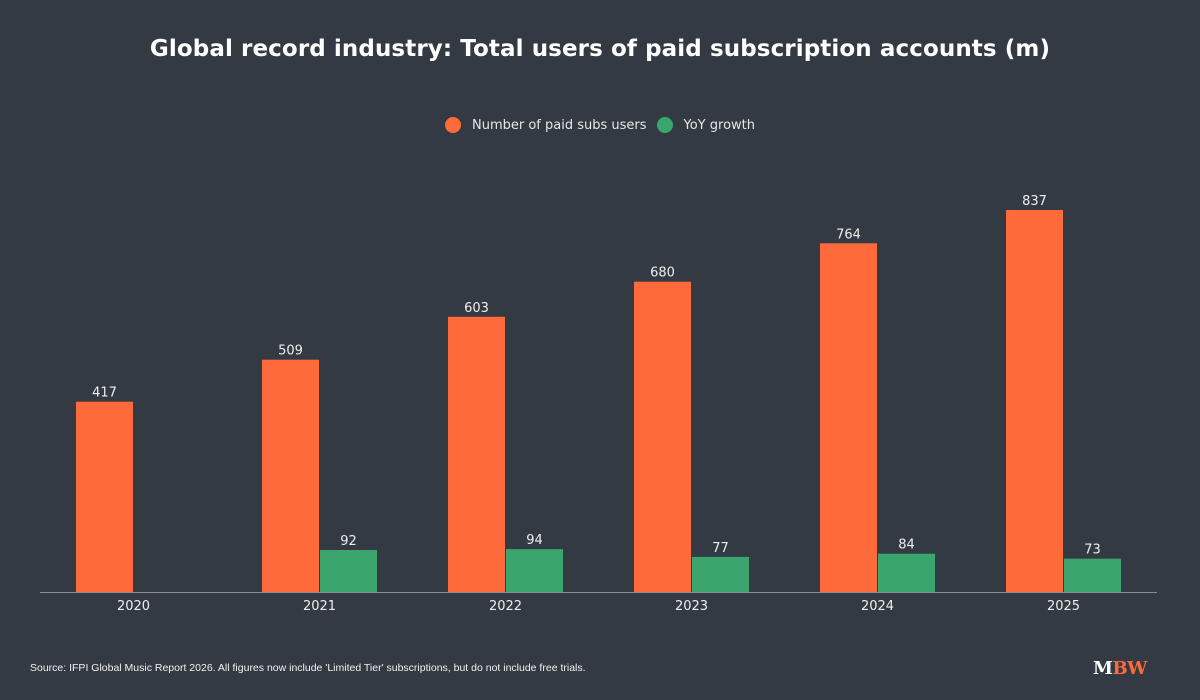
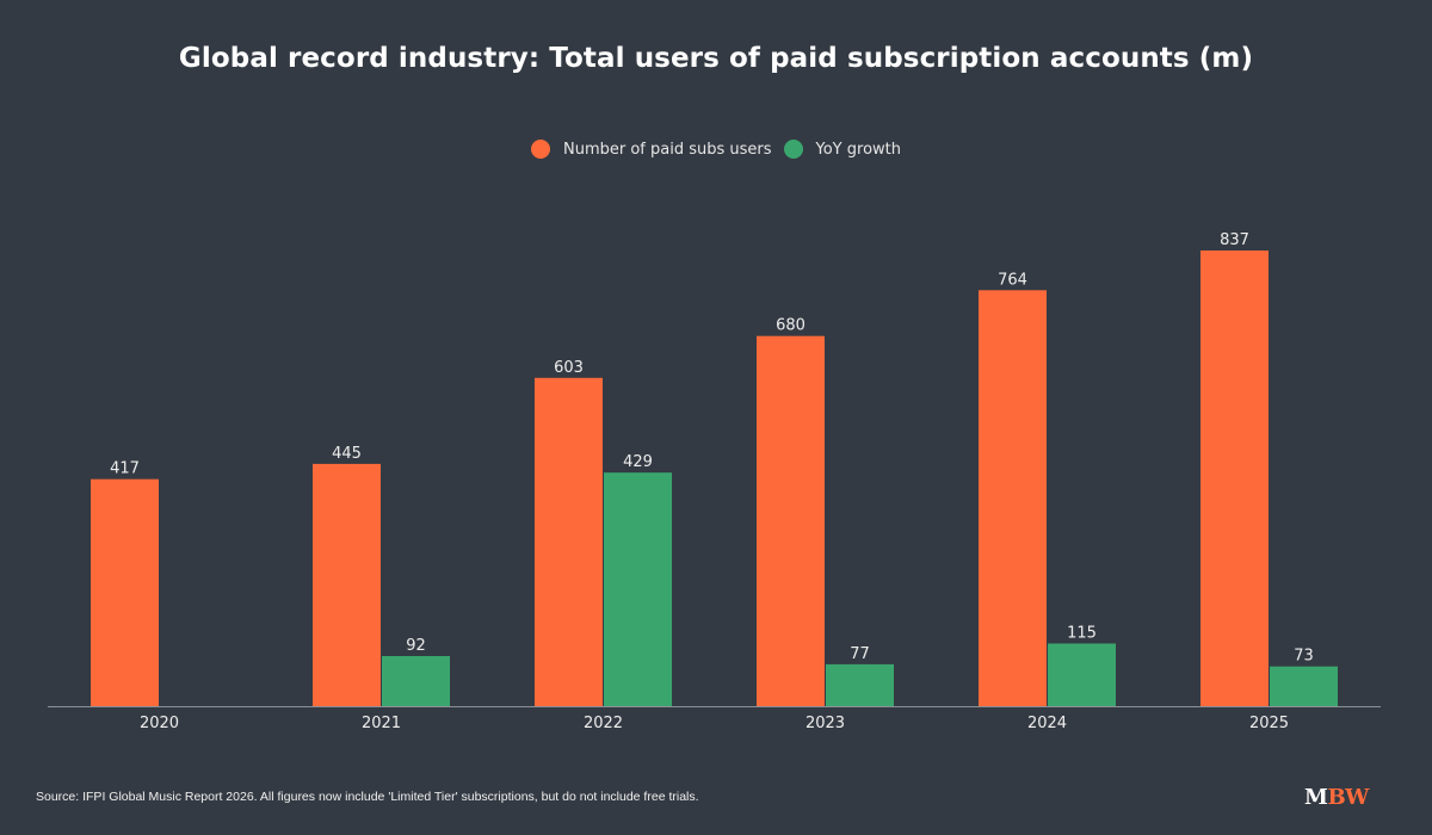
Number of paid subs users/2021: 509 -> 445
YoY growth/2022: 94 -> 429
YoY growth/2024: 84 -> 115
